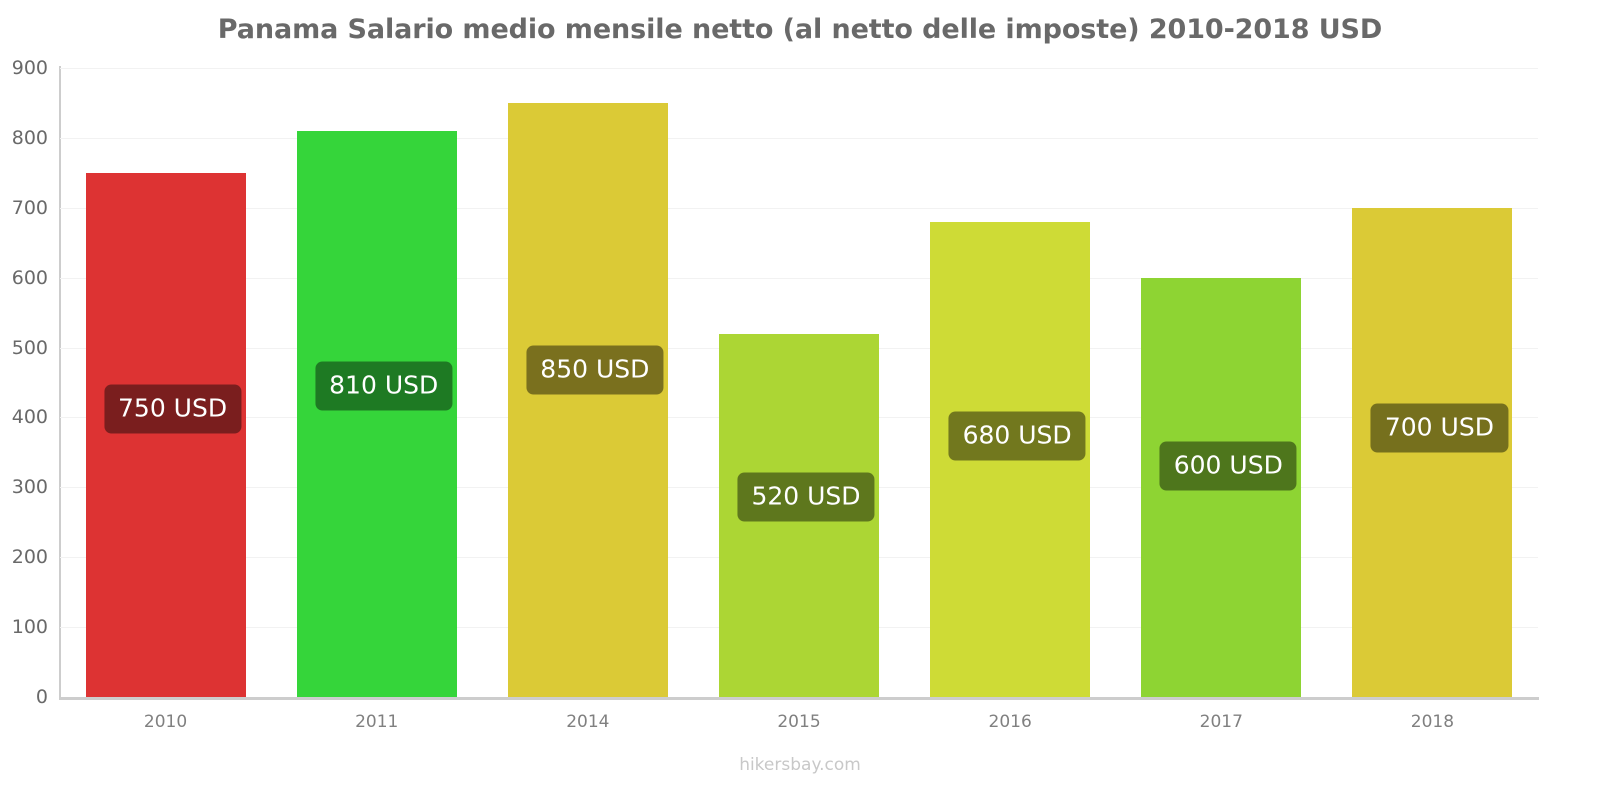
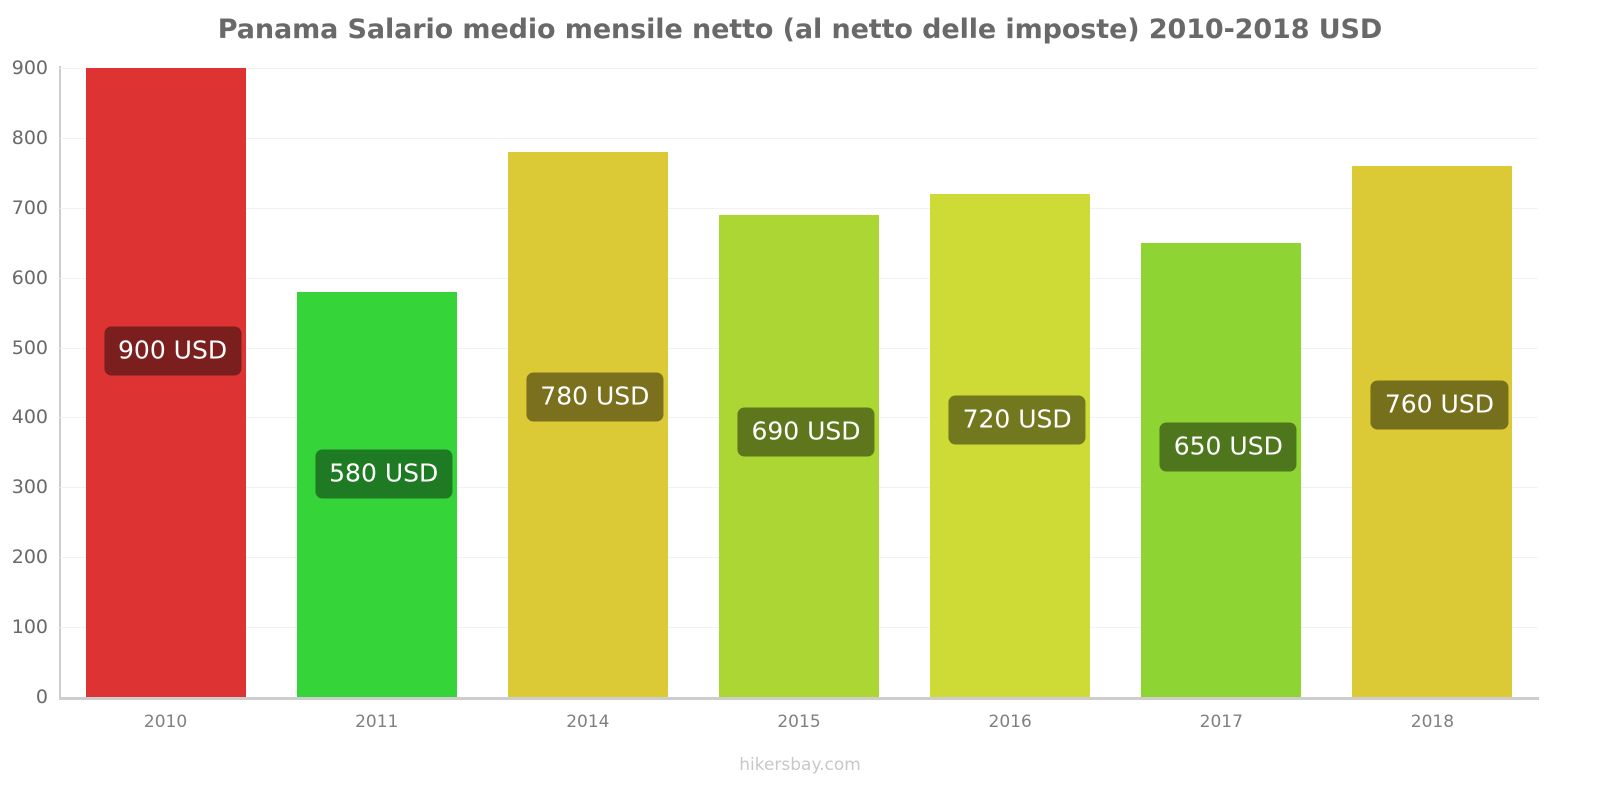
2010: 750 -> 900
2011: 810 -> 580
2014: 850 -> 780
2015: 520 -> 690
2016: 680 -> 720
2017: 600 -> 650
2018: 700 -> 760
